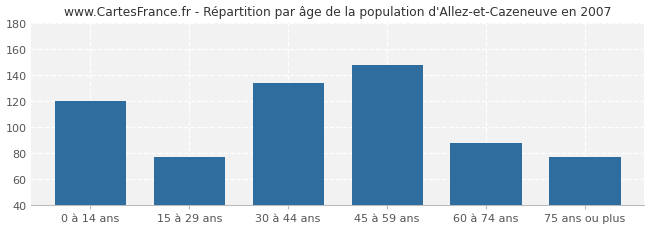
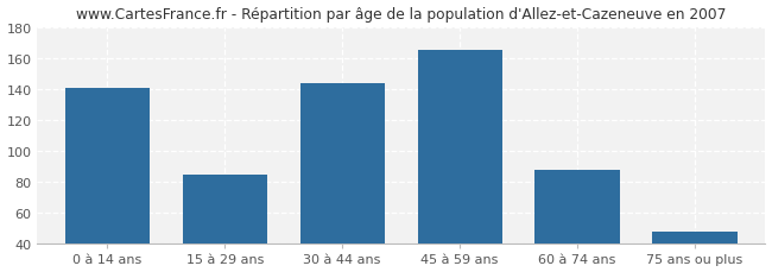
0 à 14 ans: 120 -> 141
15 à 29 ans: 77 -> 85
30 à 44 ans: 134 -> 144
45 à 59 ans: 148 -> 165
75 ans ou plus: 77 -> 48
